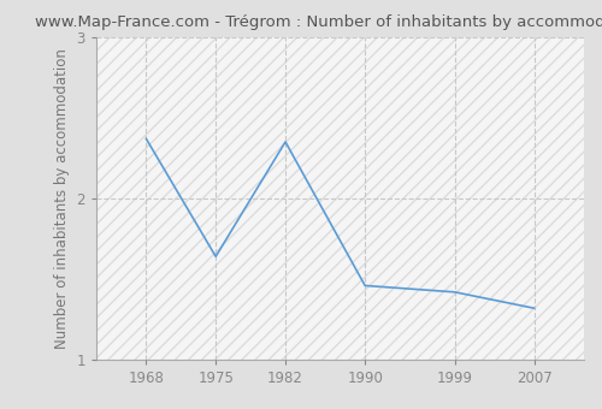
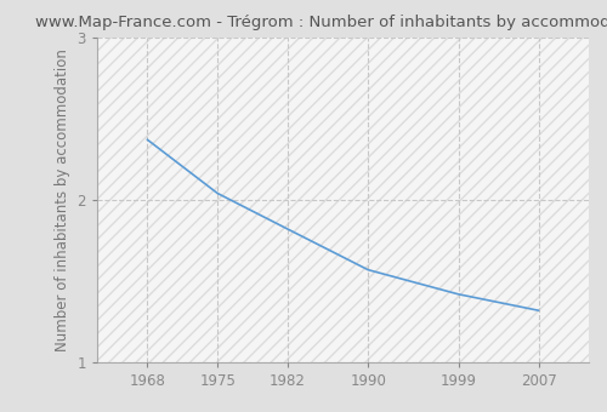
1975: 1.64 -> 2.04
1982: 2.35 -> 1.82
1990: 1.46 -> 1.57
